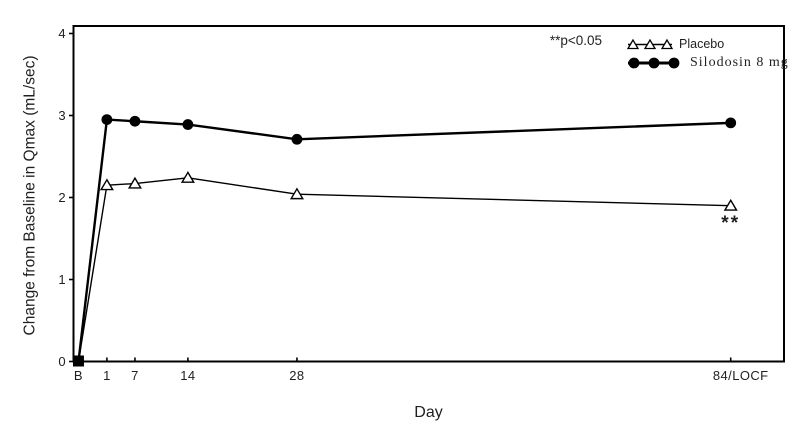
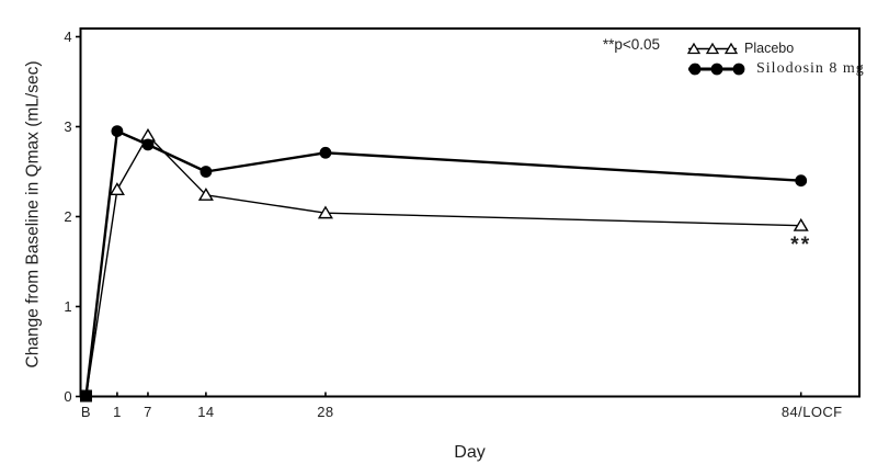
Placebo/1: 2.1 -> 2.3
Placebo/7: 2.2 -> 2.9
Silodosin 8 mg/7: 2.9 -> 2.8
Silodosin 8 mg/14: 2.9 -> 2.5
Silodosin 8 mg/84/LOCF: 2.9 -> 2.4
